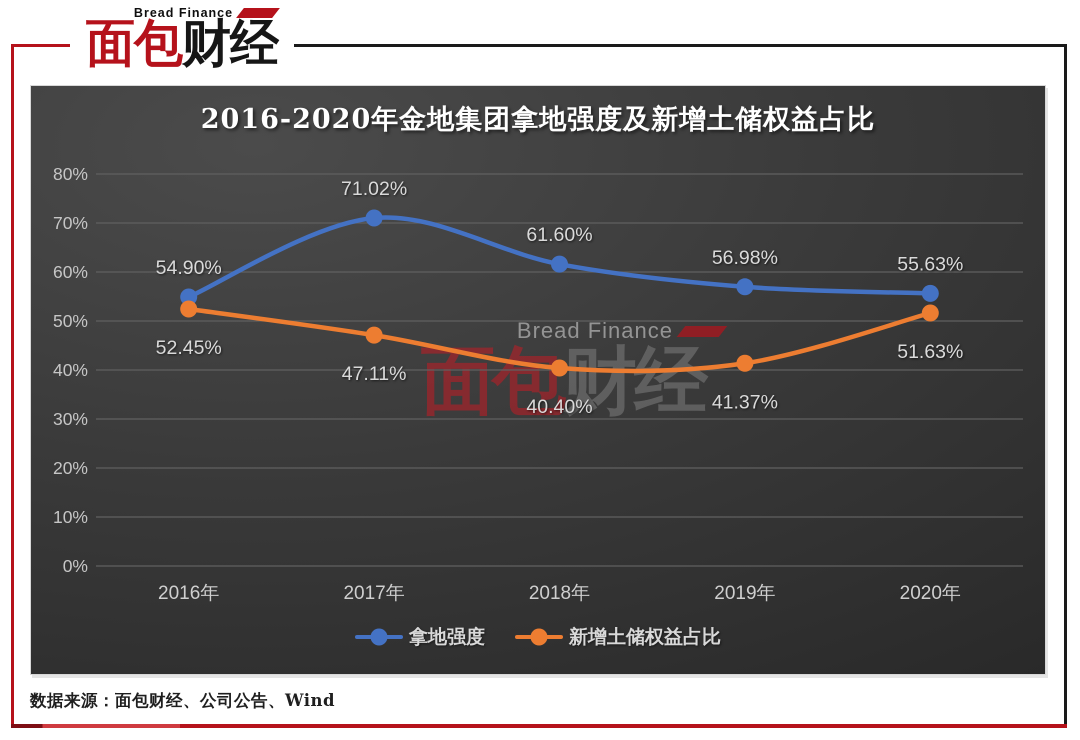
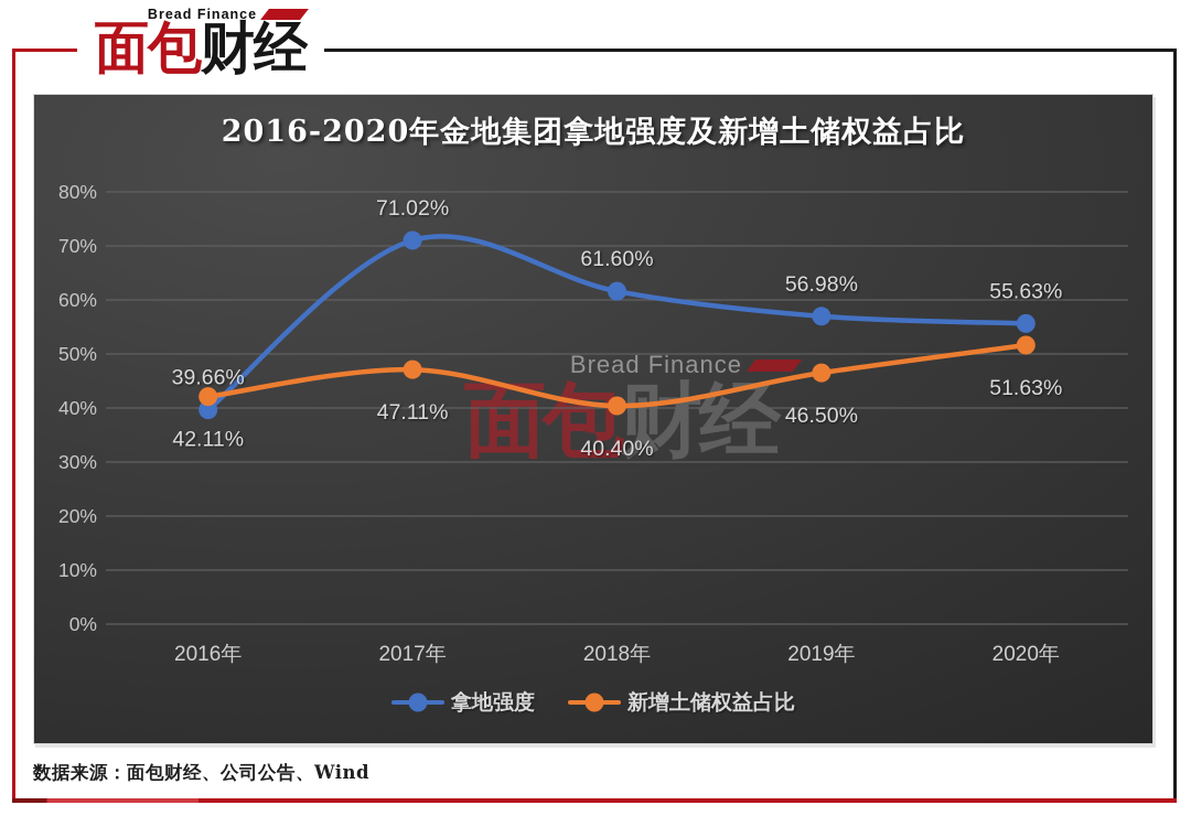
拿地强度/2016年: 54.90% -> 39.66%
新增土储权益占比/2016年: 52.45% -> 42.11%
新增土储权益占比/2019年: 41.37% -> 46.50%
